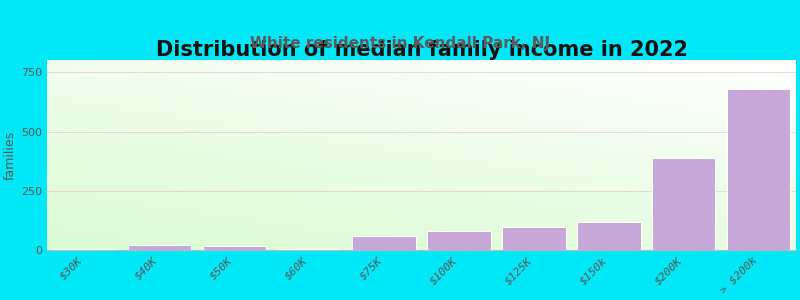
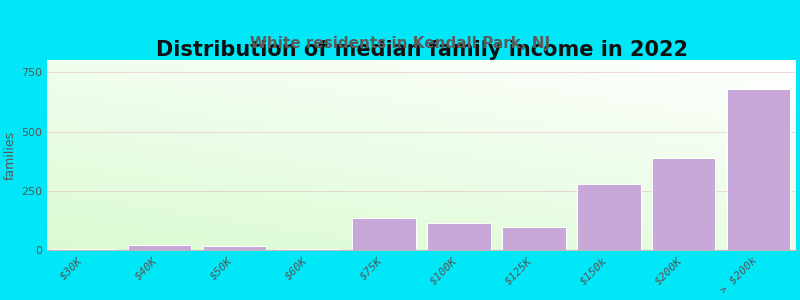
$75K: 60 -> 135
$100K: 80 -> 115
$150k: 120 -> 280
